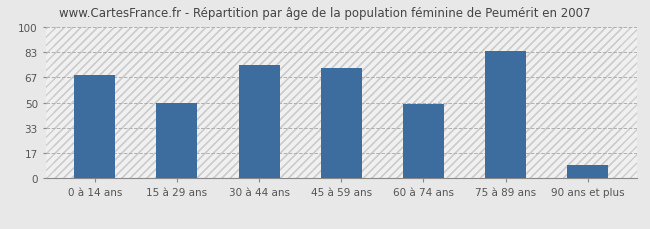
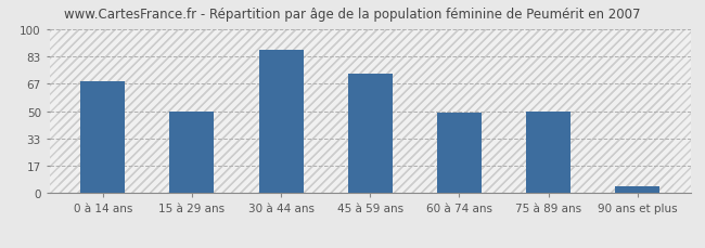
30 à 44 ans: 75 -> 87
75 à 89 ans: 84 -> 50
90 ans et plus: 9 -> 4
